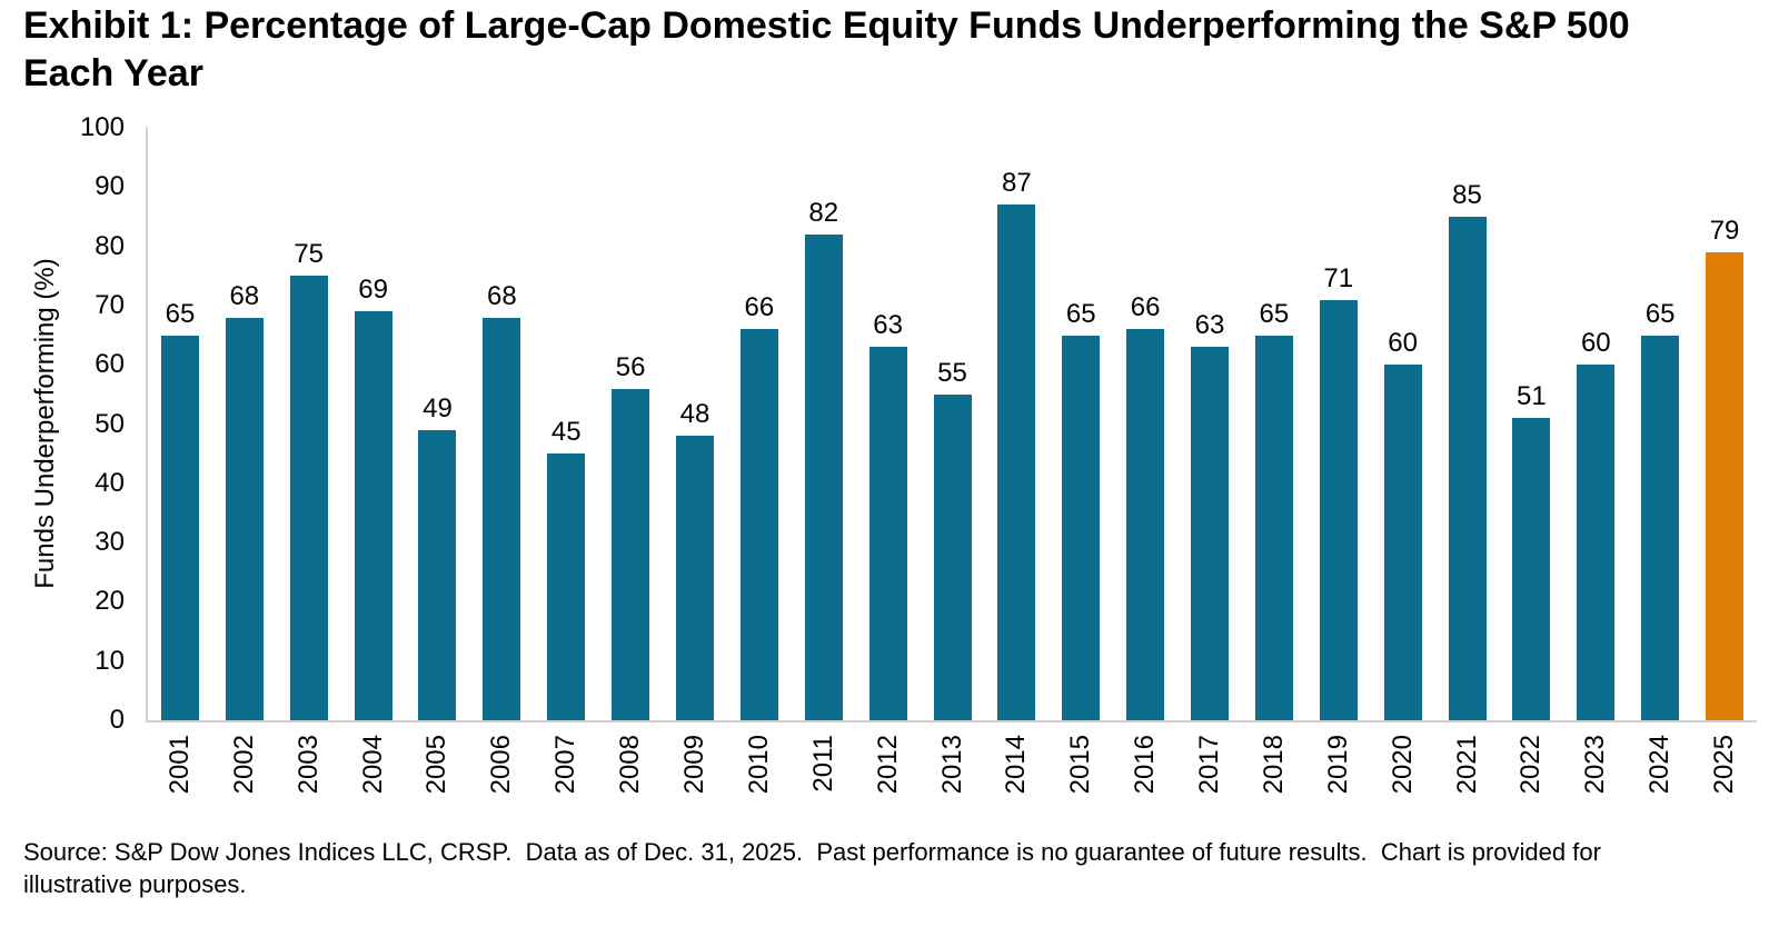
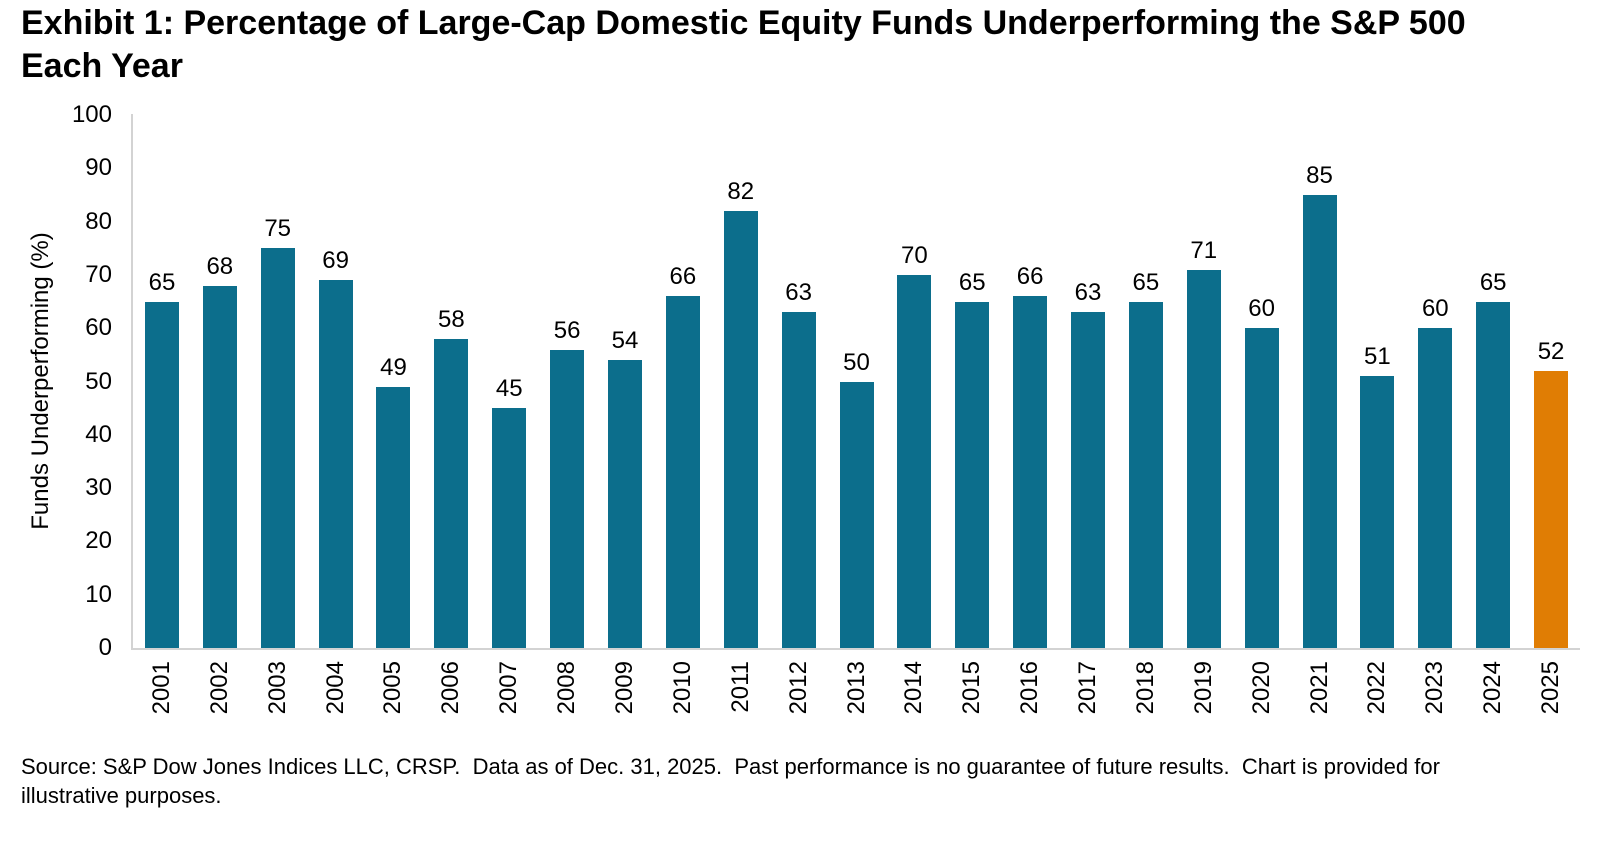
2006: 68 -> 58
2009: 48 -> 54
2013: 55 -> 50
2014: 87 -> 70
2025: 79 -> 52
